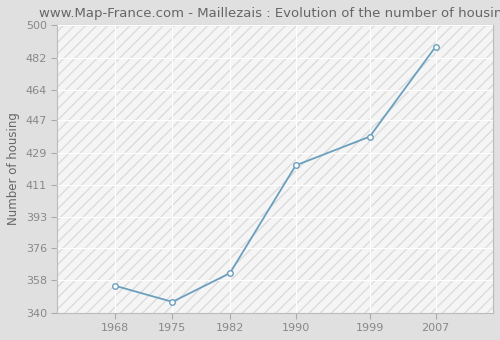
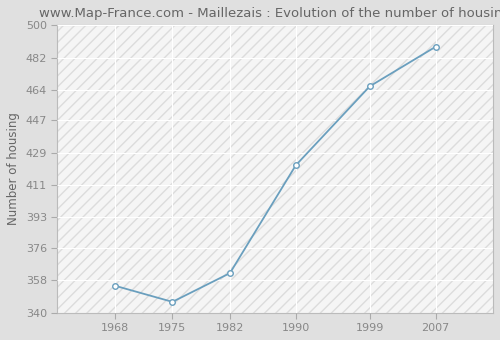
1999: 438 -> 466
